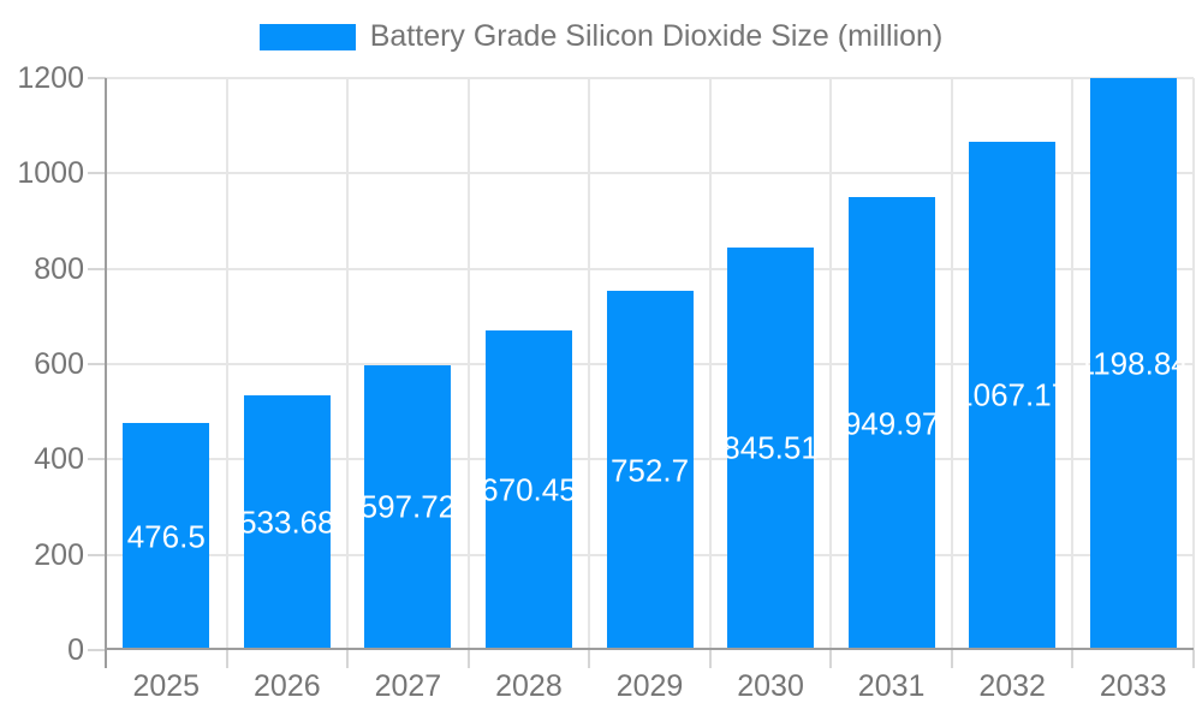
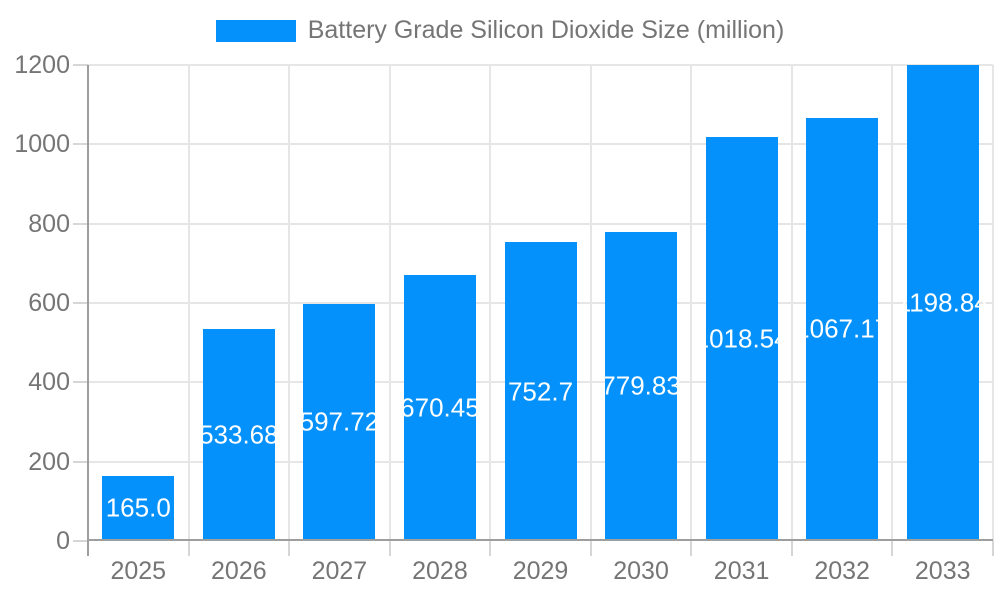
2025: 476.5 -> 165.0
2030: 845.51 -> 779.83
2031: 949.97 -> 1018.54
